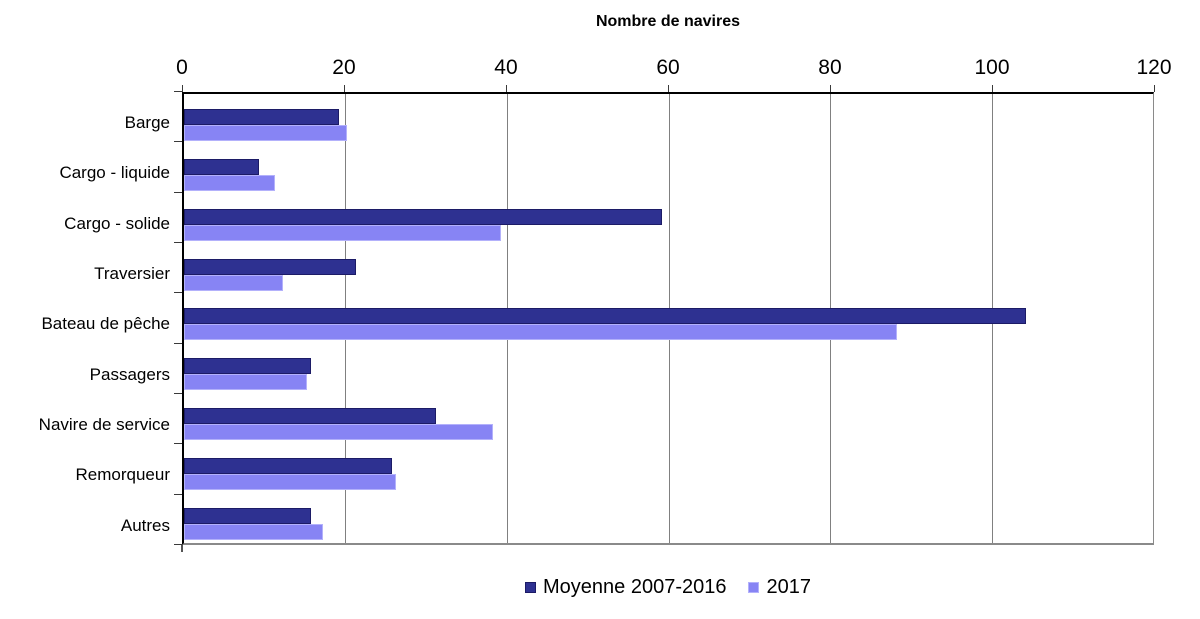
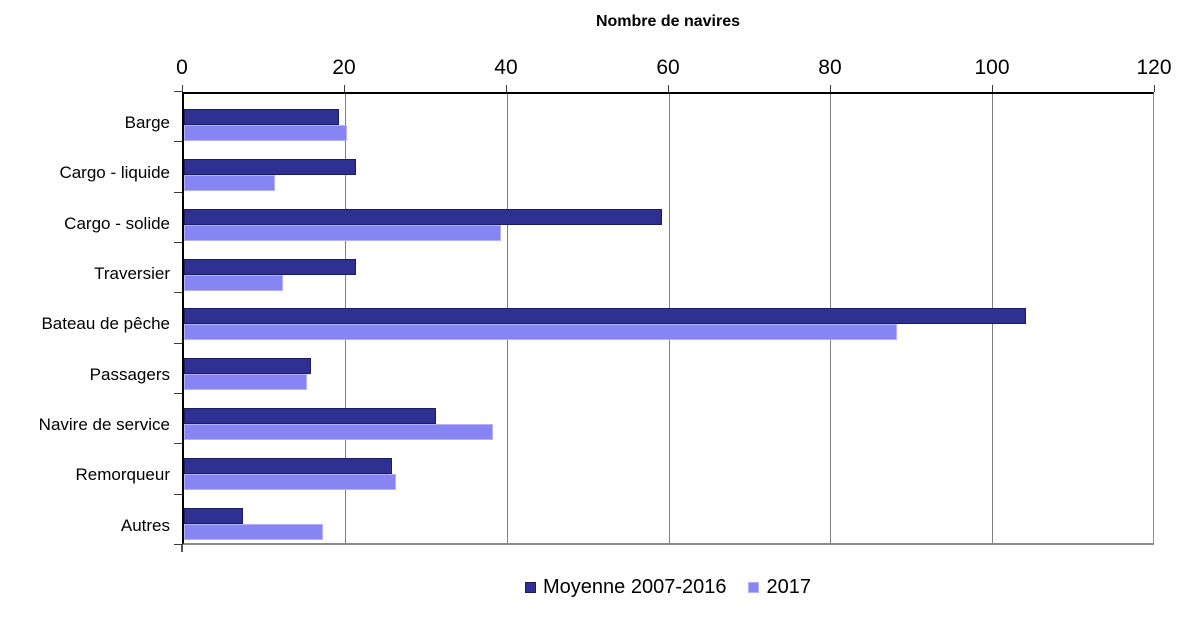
Moyenne 2007-2016/Cargo - liquide: 9 -> 21
Moyenne 2007-2016/Autres: 16 -> 7
